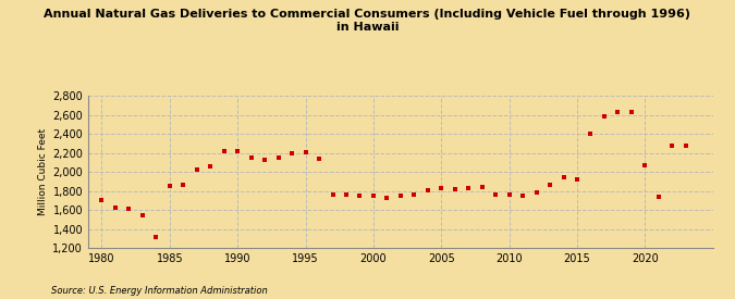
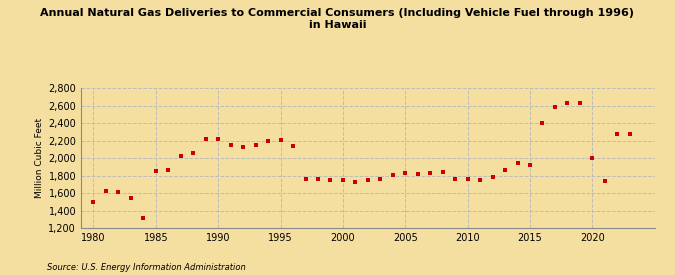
1980: 1,710 -> 1,500
2020: 2,070 -> 2,000
